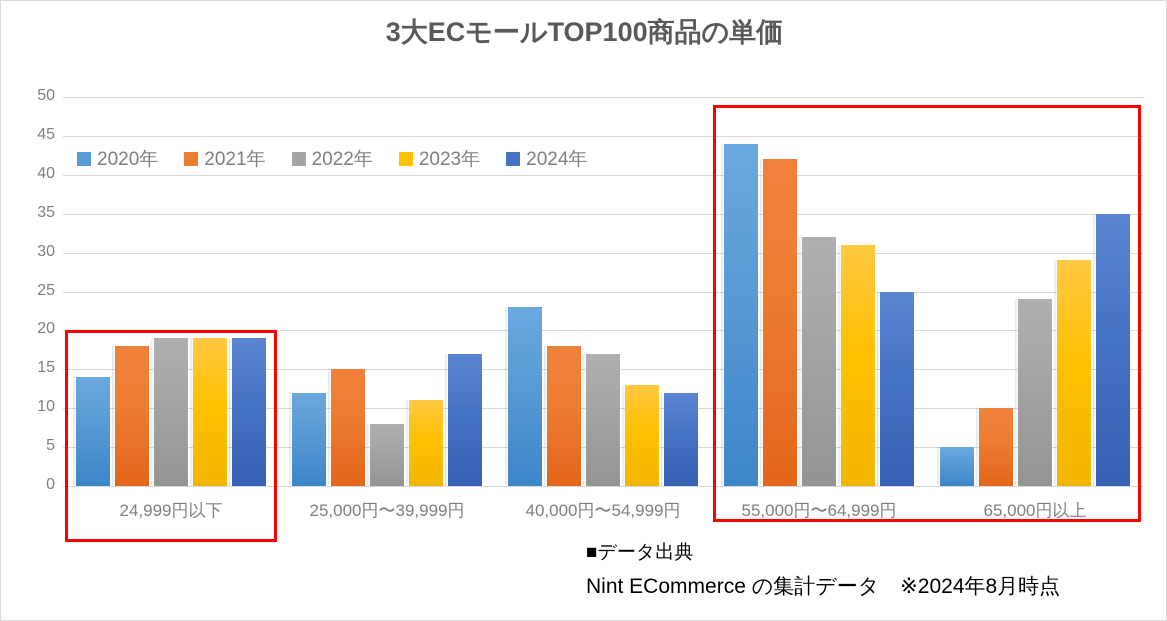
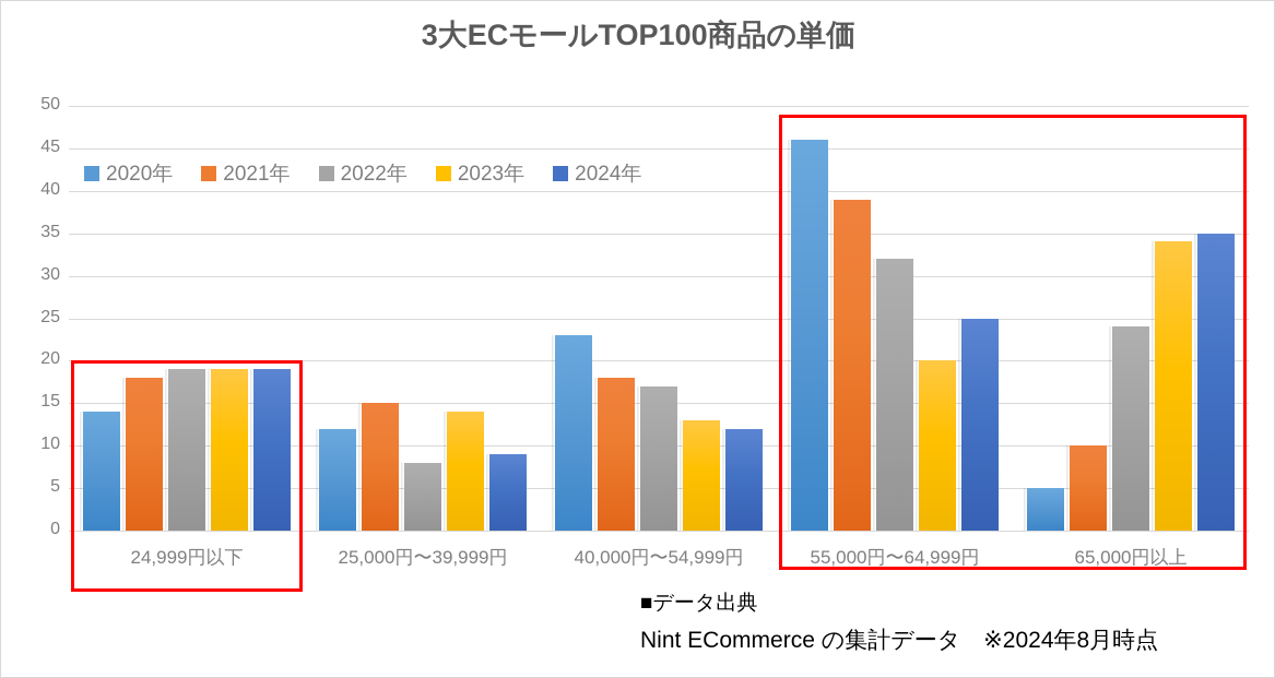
2023年/25,000円〜39,999円: 11 -> 14
2024年/25,000円〜39,999円: 17 -> 9
2020年/55,000円〜64,999円: 44 -> 46
2021年/55,000円〜64,999円: 42 -> 39
2023年/55,000円〜64,999円: 31 -> 20
2023年/65,000円以上: 29 -> 34
